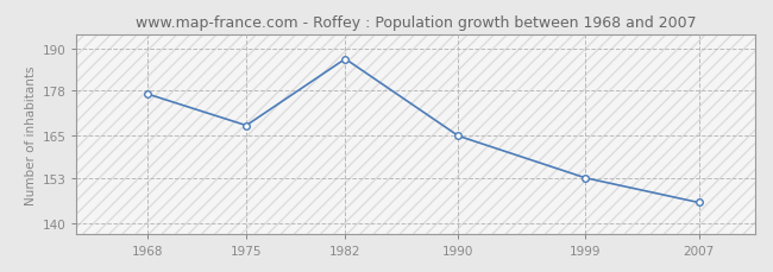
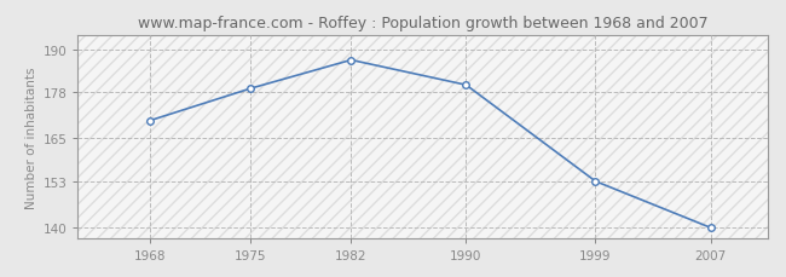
1968: 177 -> 170
1975: 168 -> 179
1990: 165 -> 180
2007: 146 -> 140
